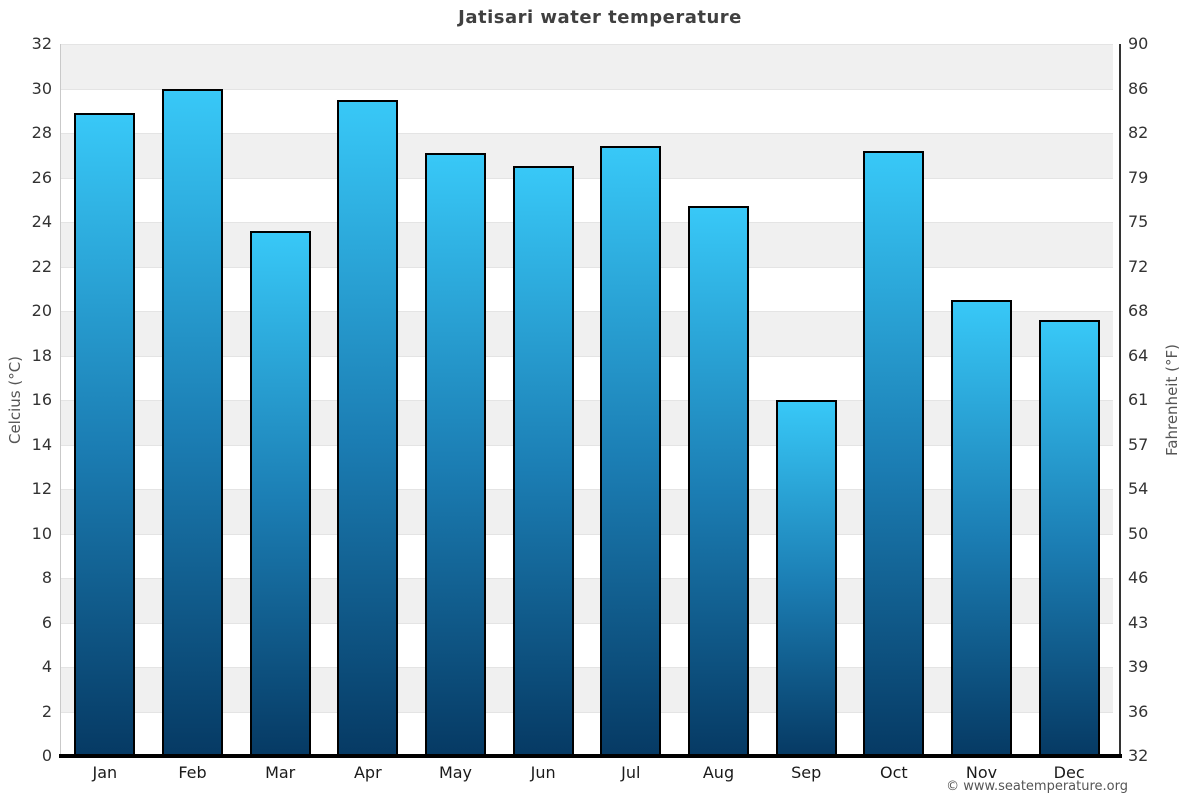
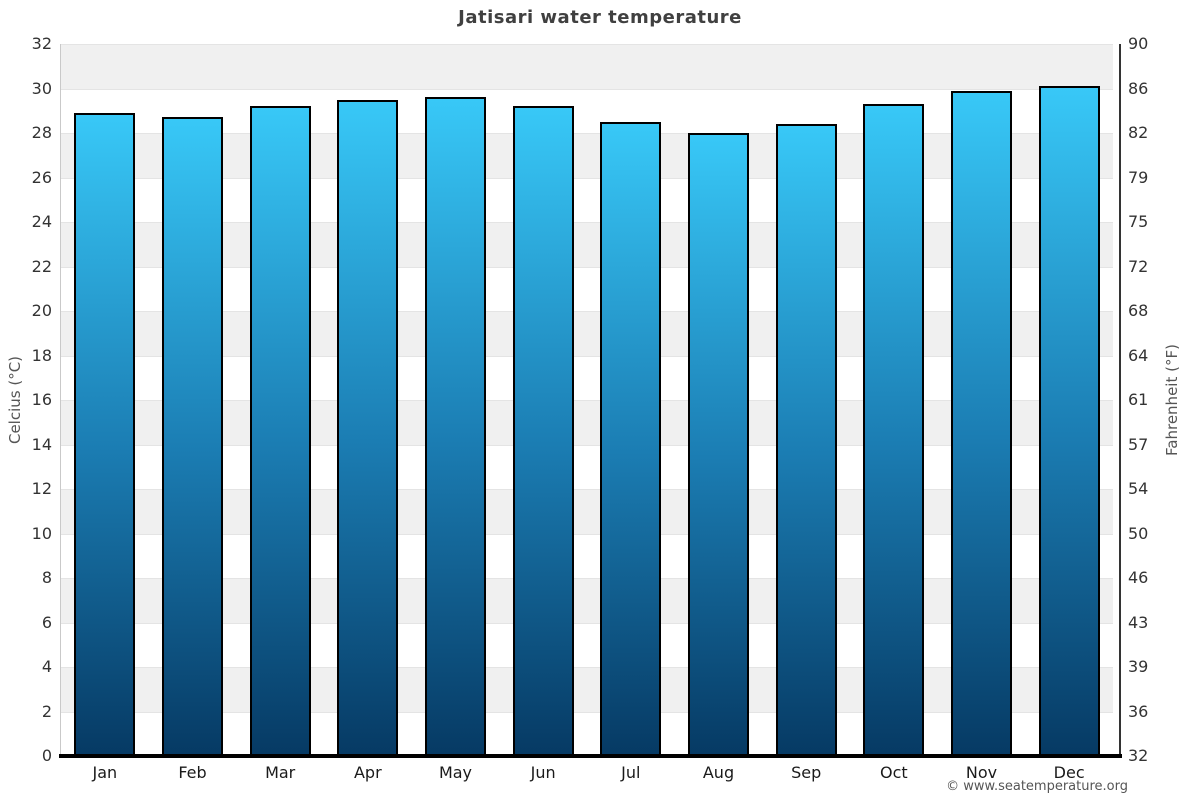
Feb: 30.0 -> 28.7
Mar: 23.6 -> 29.2
May: 27.1 -> 29.6
Jun: 26.5 -> 29.2
Jul: 27.4 -> 28.5
Aug: 24.7 -> 28.0
Sep: 16.0 -> 28.4
Oct: 27.2 -> 29.3
Nov: 20.5 -> 29.9
Dec: 19.6 -> 30.1
